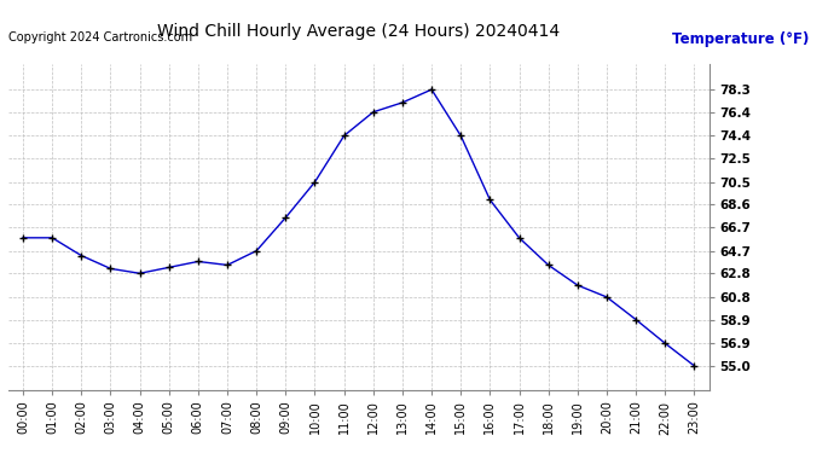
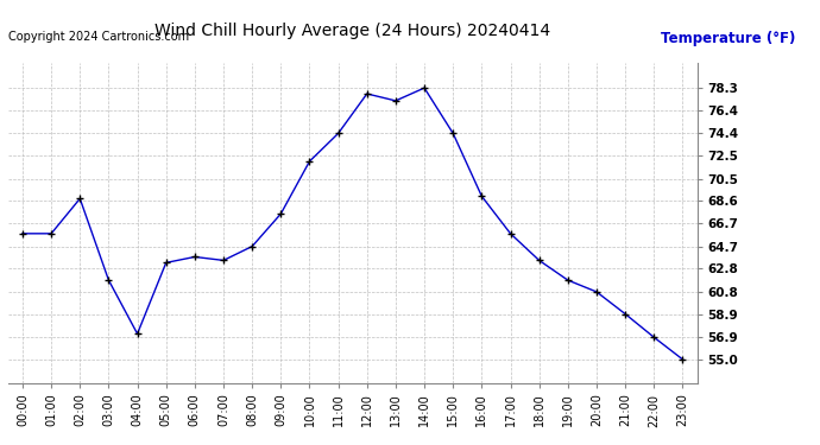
02:00: 64.3 -> 68.8
03:00: 63.2 -> 61.8
04:00: 62.8 -> 57.2
10:00: 70.5 -> 72.0
12:00: 76.4 -> 77.8
